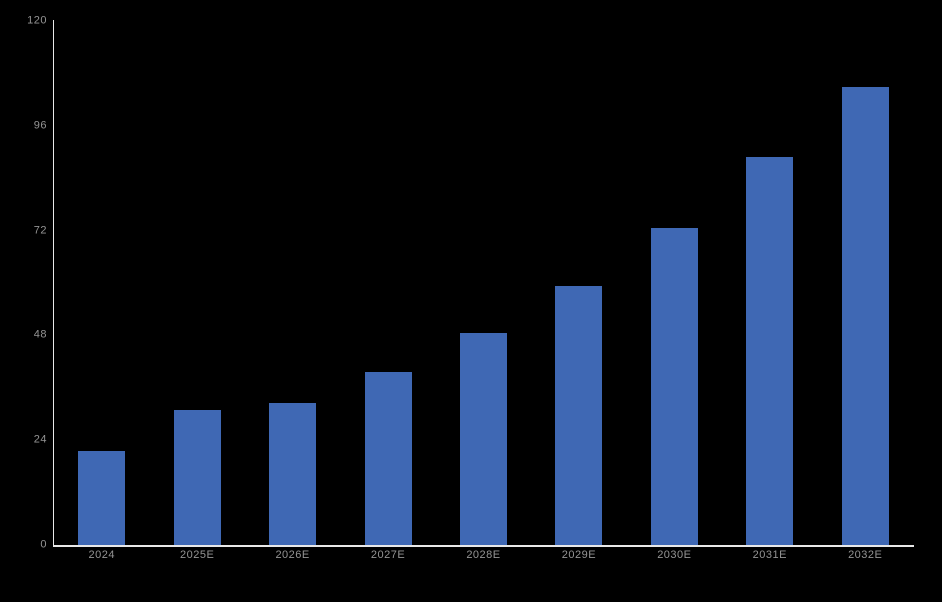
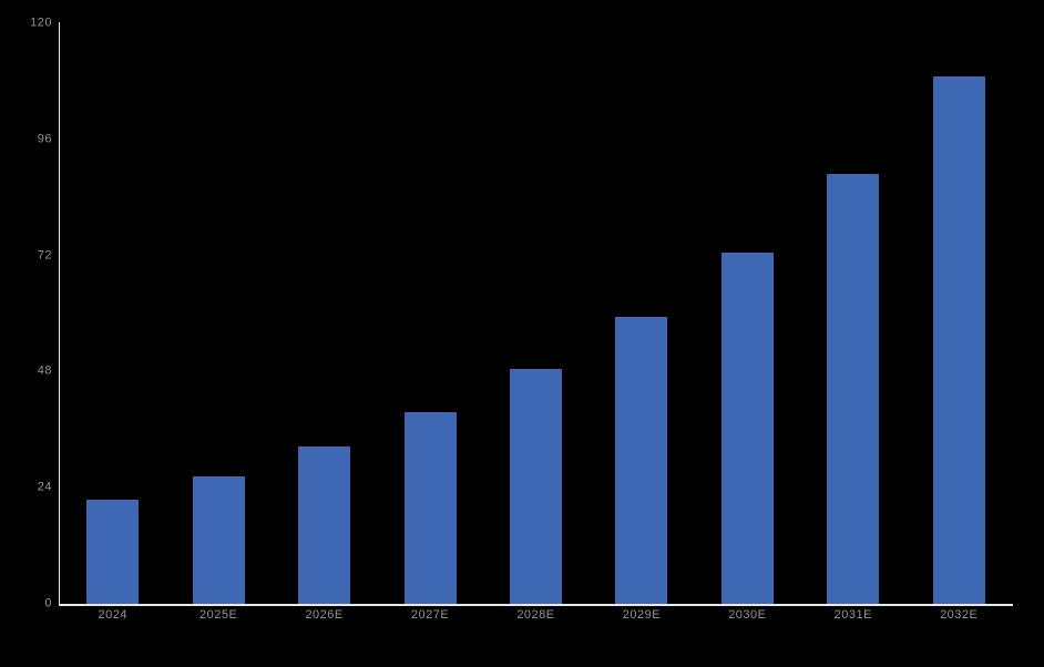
2025E: 31 -> 26
2032E: 105 -> 109
